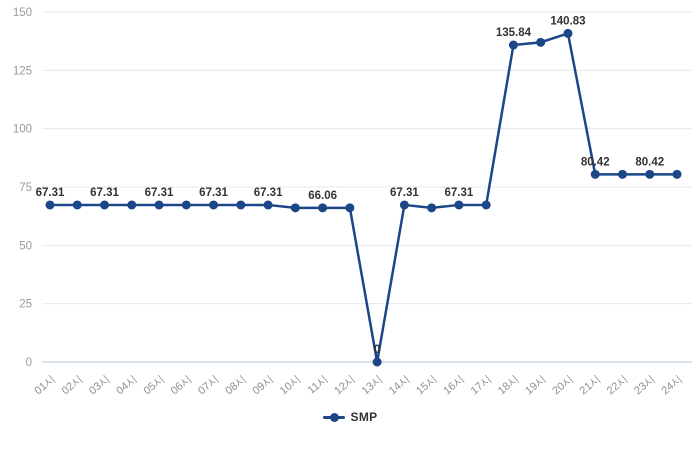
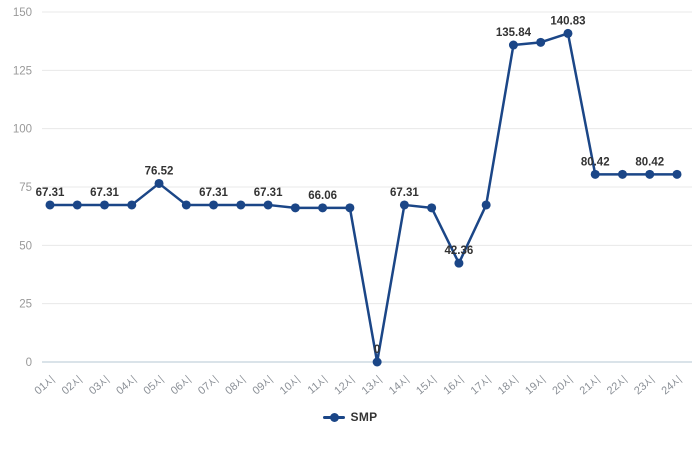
05시: 67.31 -> 76.52
16시: 67.31 -> 42.36
